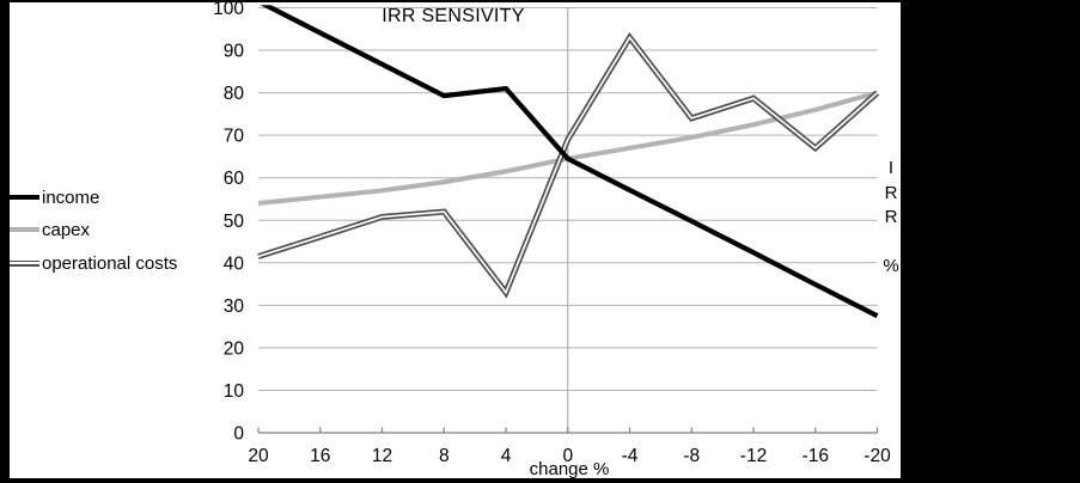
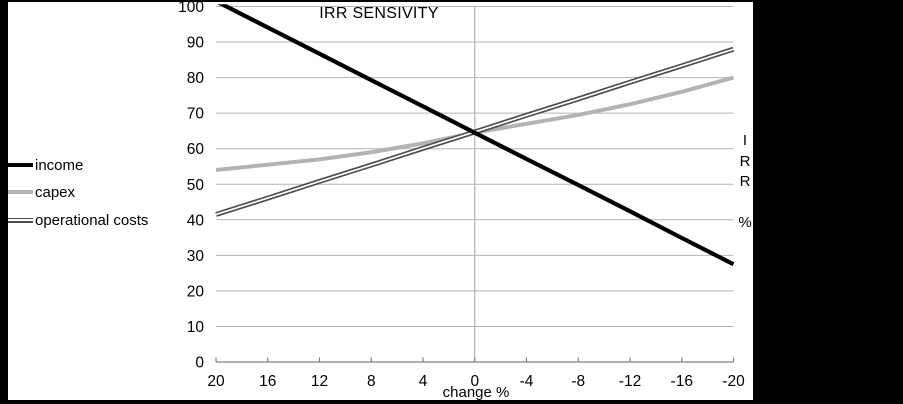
operational costs/8: 52 -> 55
operational costs/4: 33 -> 60
income/4: 81 -> 72
operational costs/0: 69 -> 65
operational costs/-4: 93 -> 69
operational costs/-16: 67 -> 83
operational costs/-20: 80 -> 88
